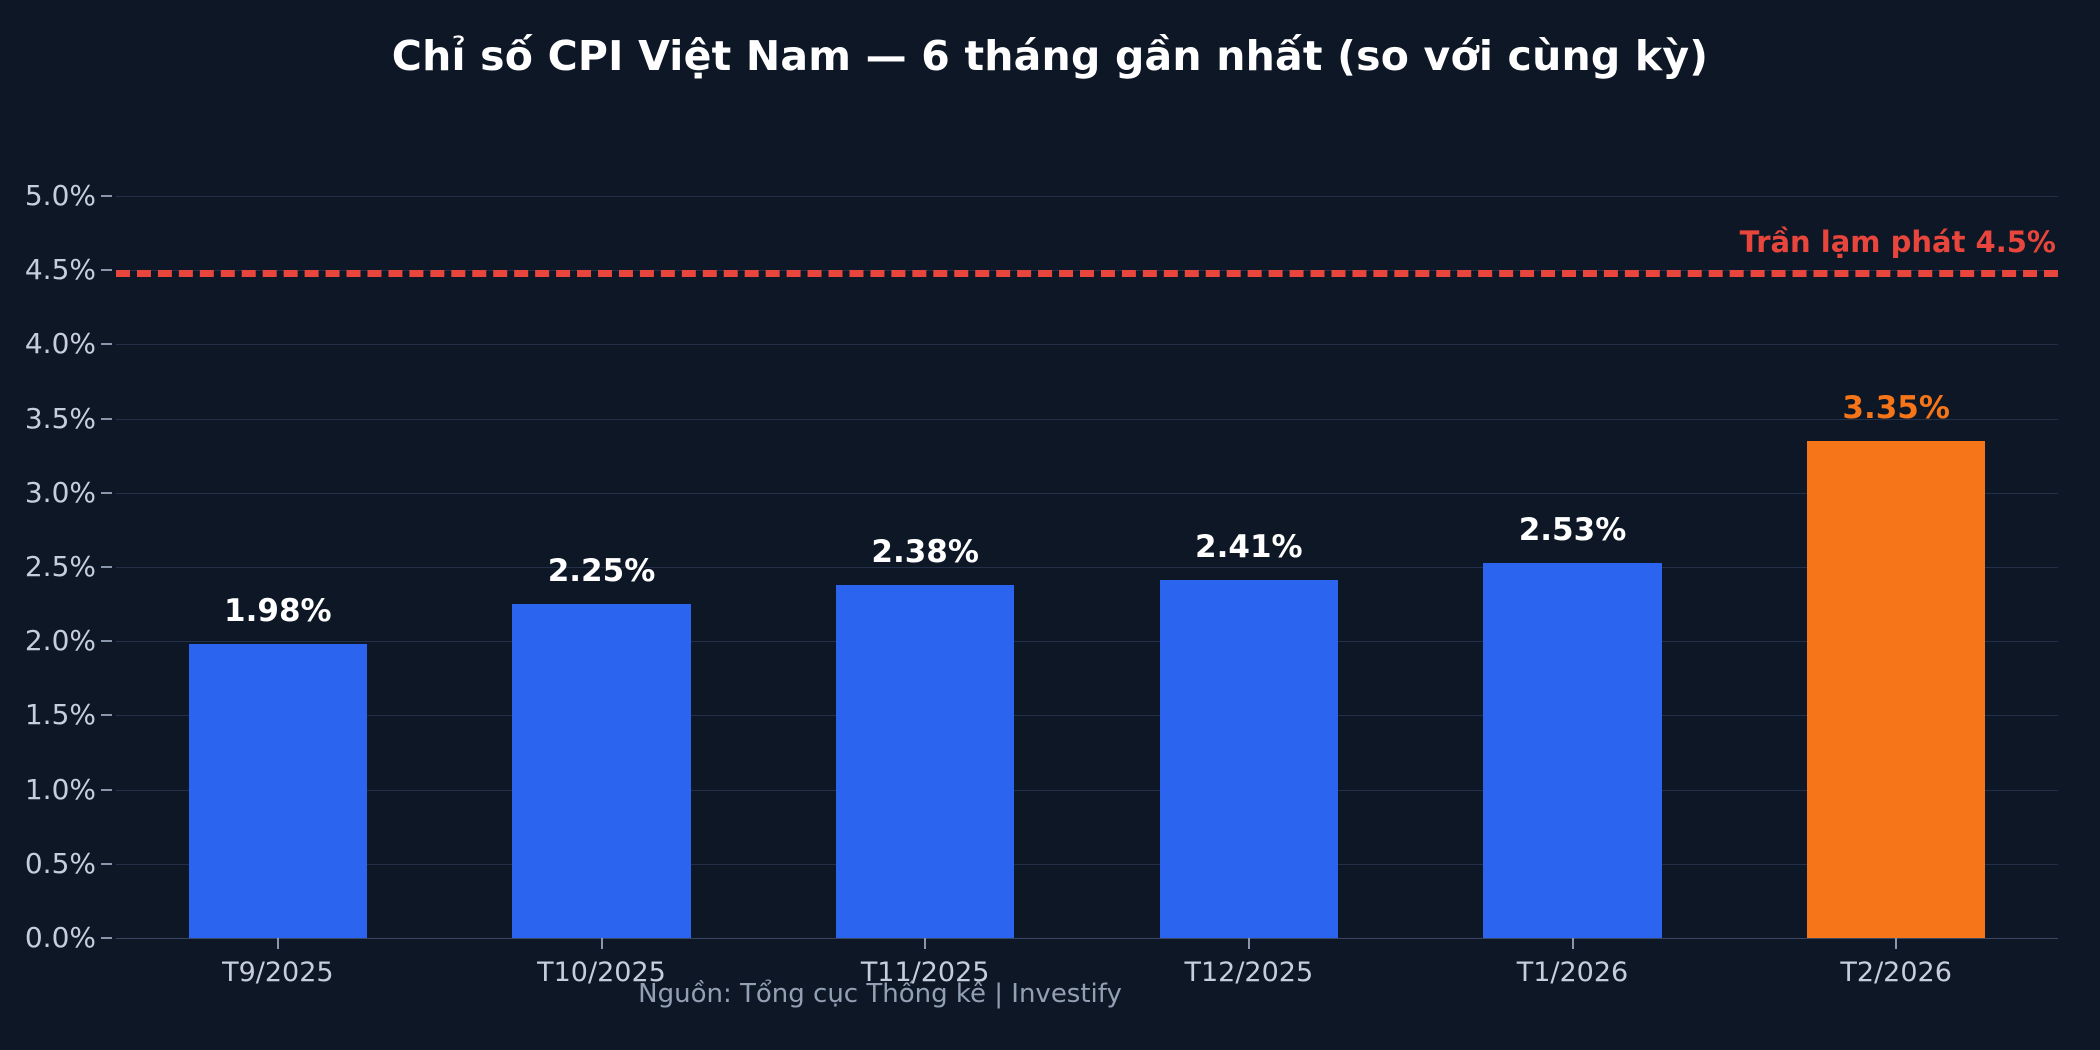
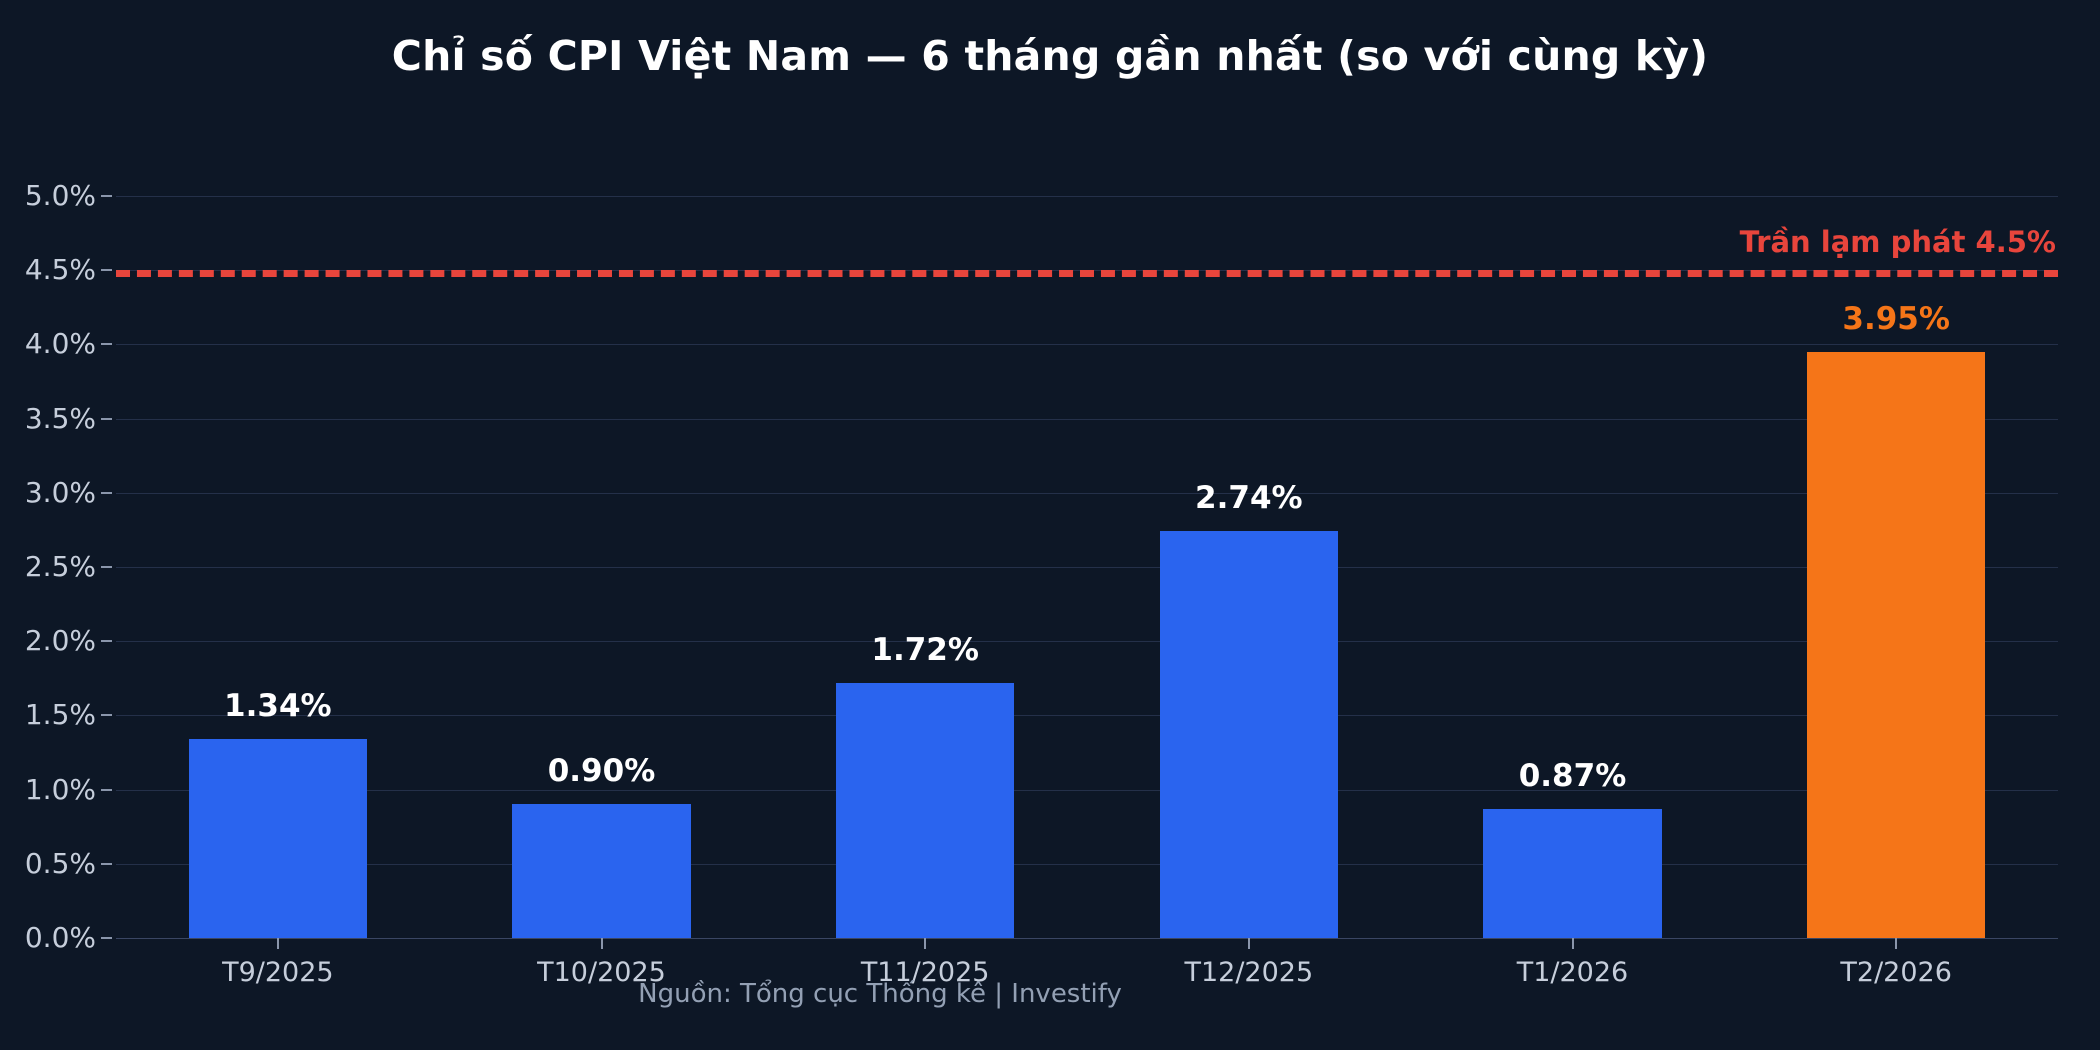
T9/2025: 1.98% -> 1.34%
T10/2025: 2.25% -> 0.90%
T11/2025: 2.38% -> 1.72%
T12/2025: 2.41% -> 2.74%
T1/2026: 2.53% -> 0.87%
T2/2026: 3.35% -> 3.95%
